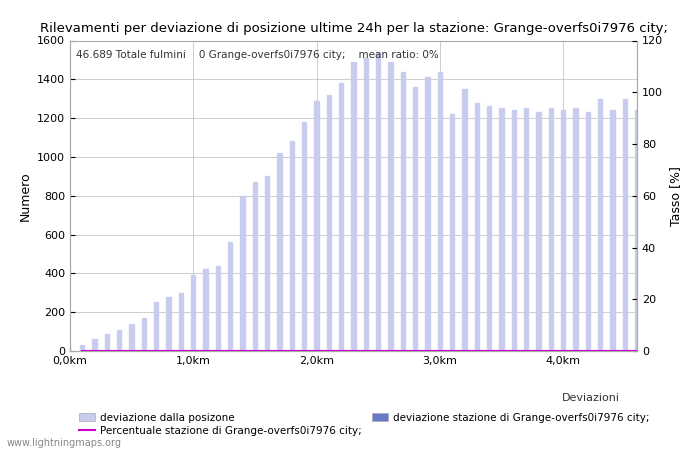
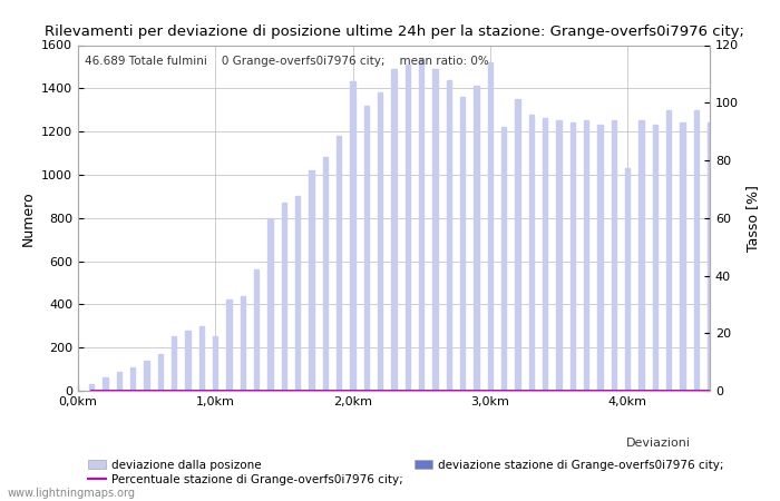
deviazione dalla posizone/1,0km: 390 -> 250
deviazione dalla posizone/2,0km: 1290 -> 1430
deviazione dalla posizone/3,0km: 1440 -> 1520
deviazione dalla posizone/4,0km: 1240 -> 1030
